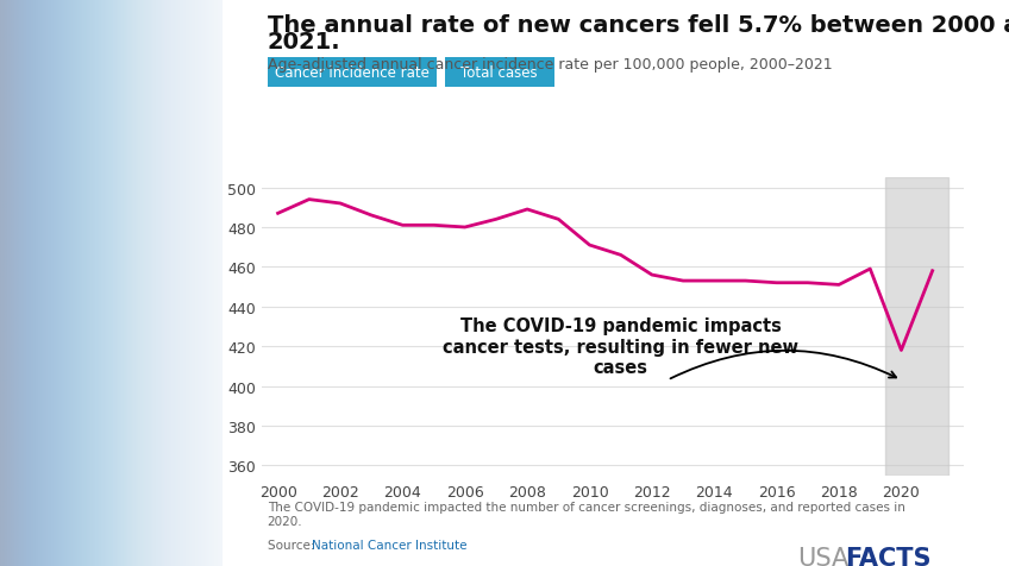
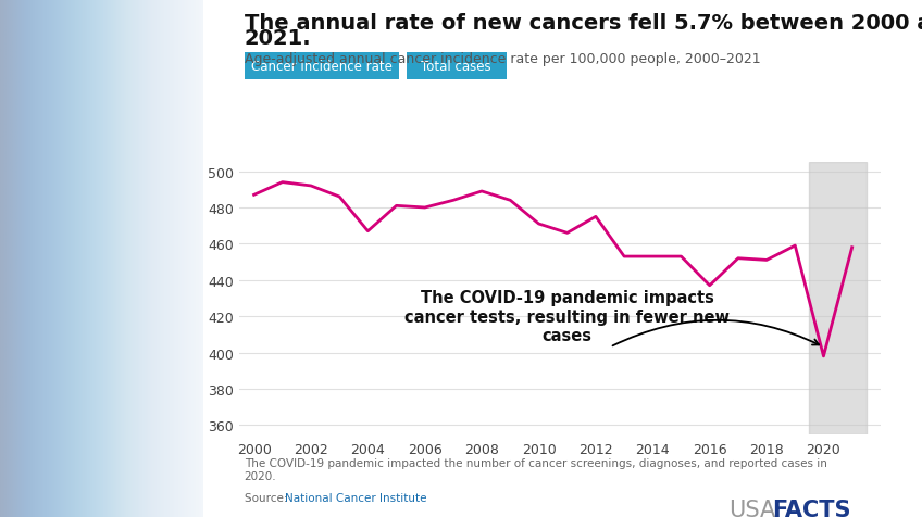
2004: 481 -> 467
2012: 456 -> 475
2016: 452 -> 437
2020: 418 -> 398
